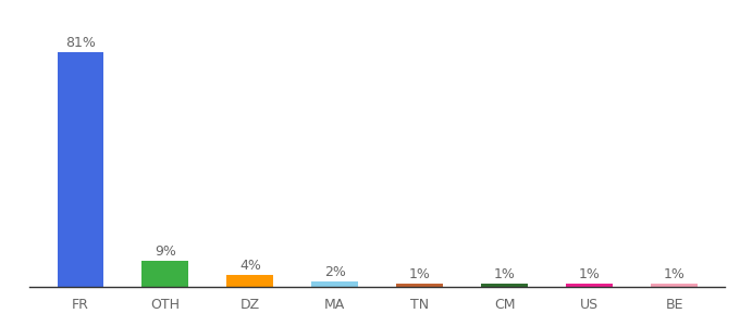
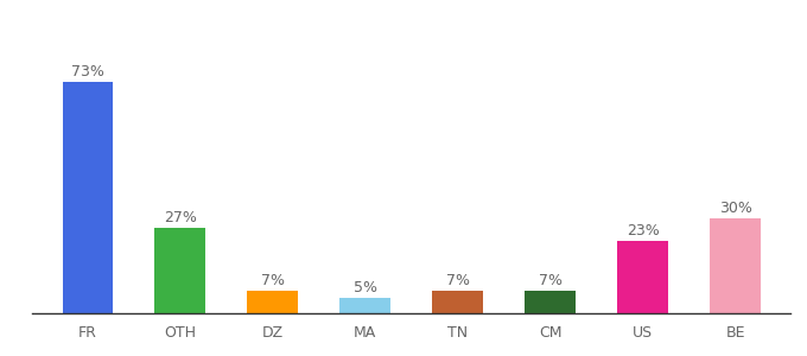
FR: 81% -> 73%
OTH: 9% -> 27%
DZ: 4% -> 7%
MA: 2% -> 5%
TN: 1% -> 7%
CM: 1% -> 7%
US: 1% -> 23%
BE: 1% -> 30%
